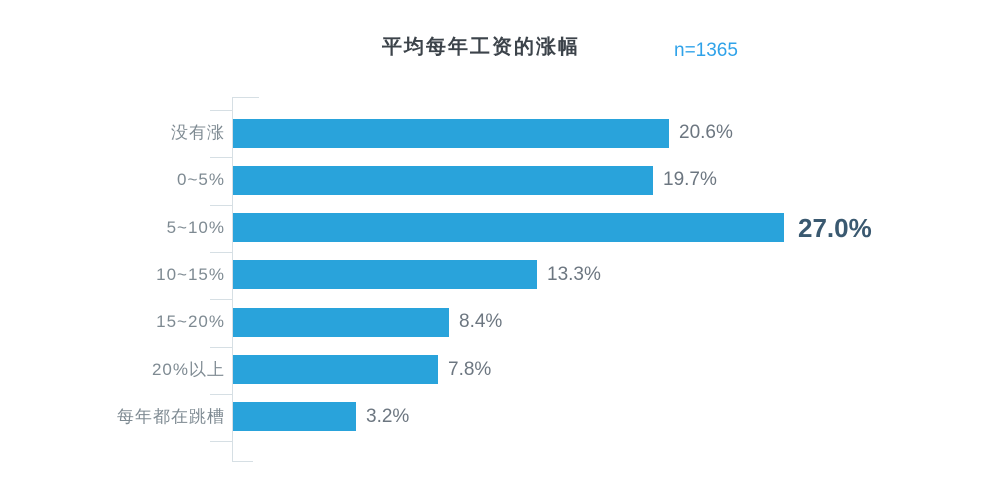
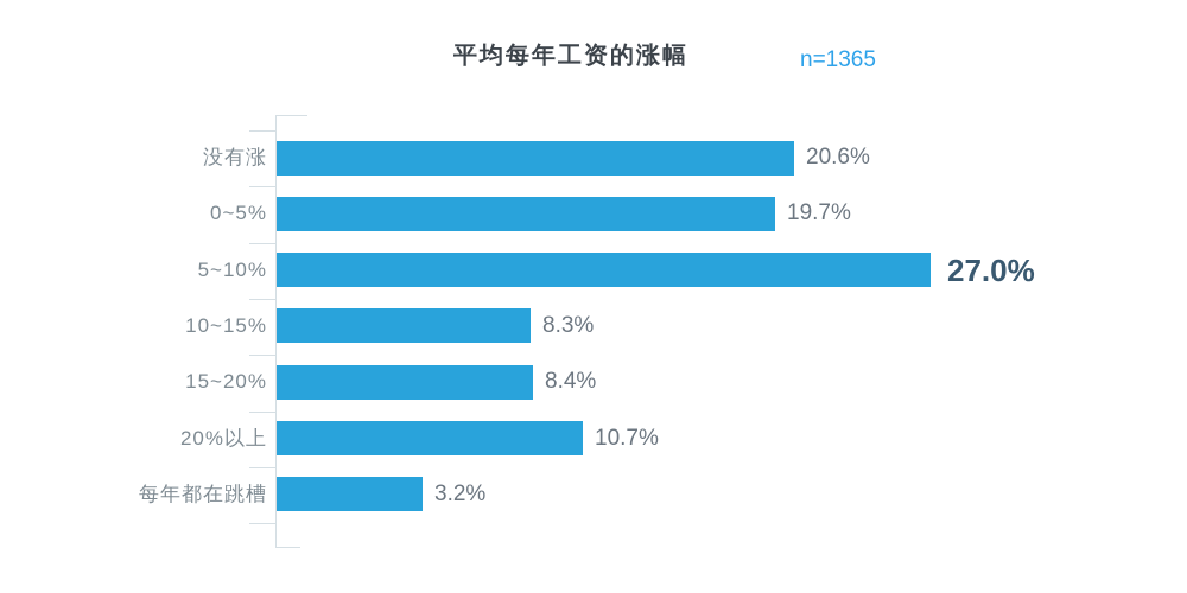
10~15%: 13.3% -> 8.3%
20%以上: 7.8% -> 10.7%
